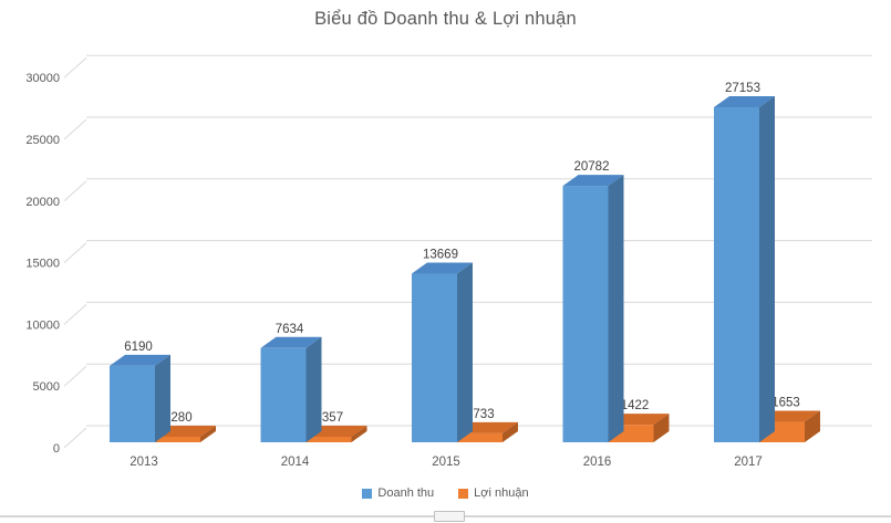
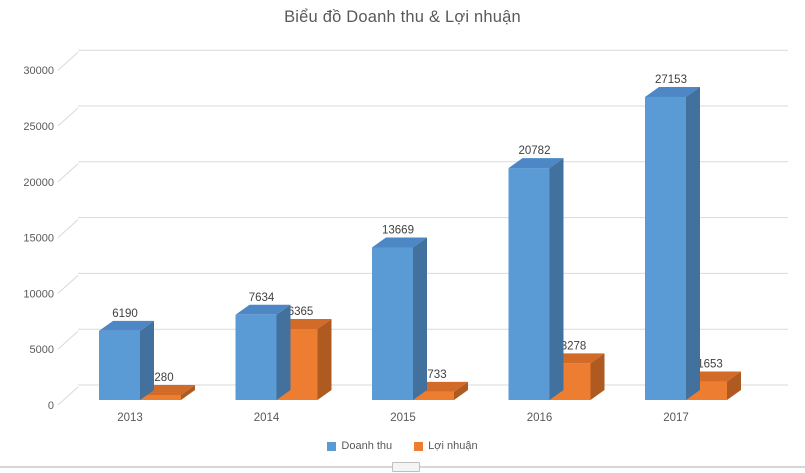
Lợi nhuận/2014: 357 -> 6365
Lợi nhuận/2016: 1422 -> 3278
